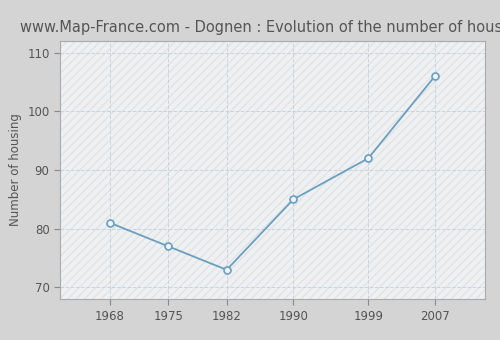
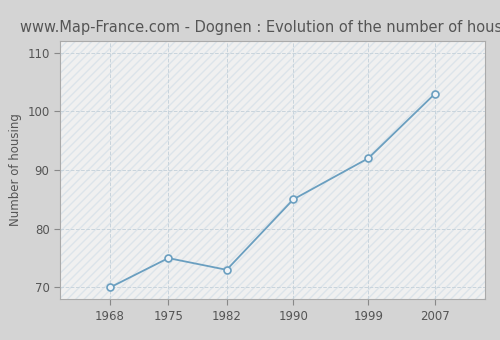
1968: 81 -> 70
1975: 77 -> 75
2007: 106 -> 103
